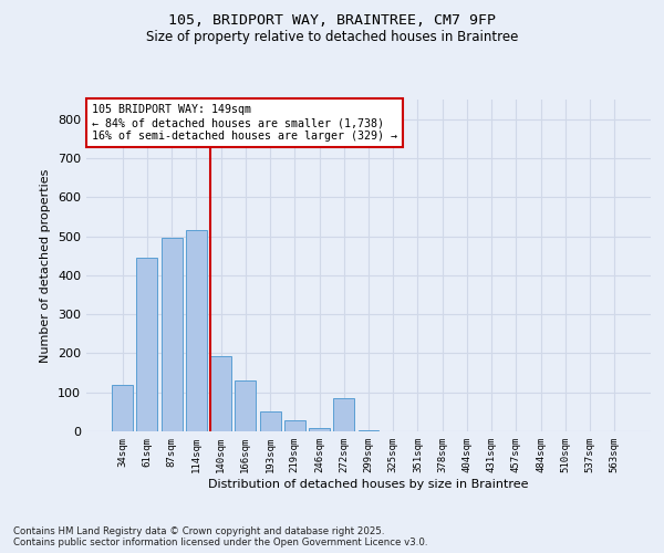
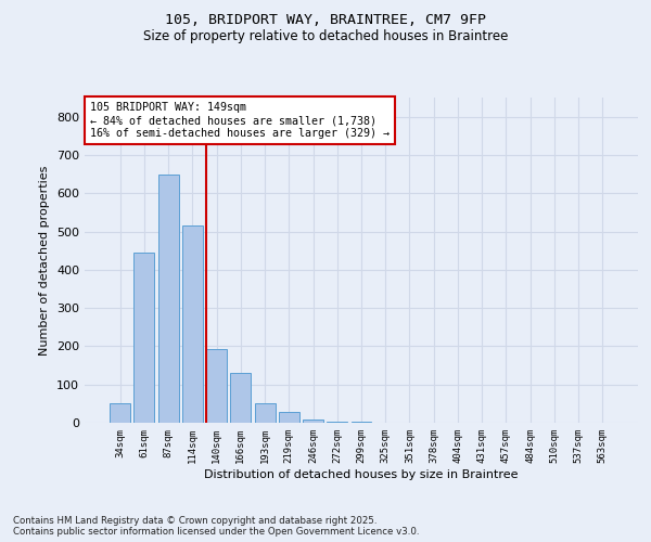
34sqm: 120 -> 50
87sqm: 495 -> 650
272sqm: 85 -> 2
